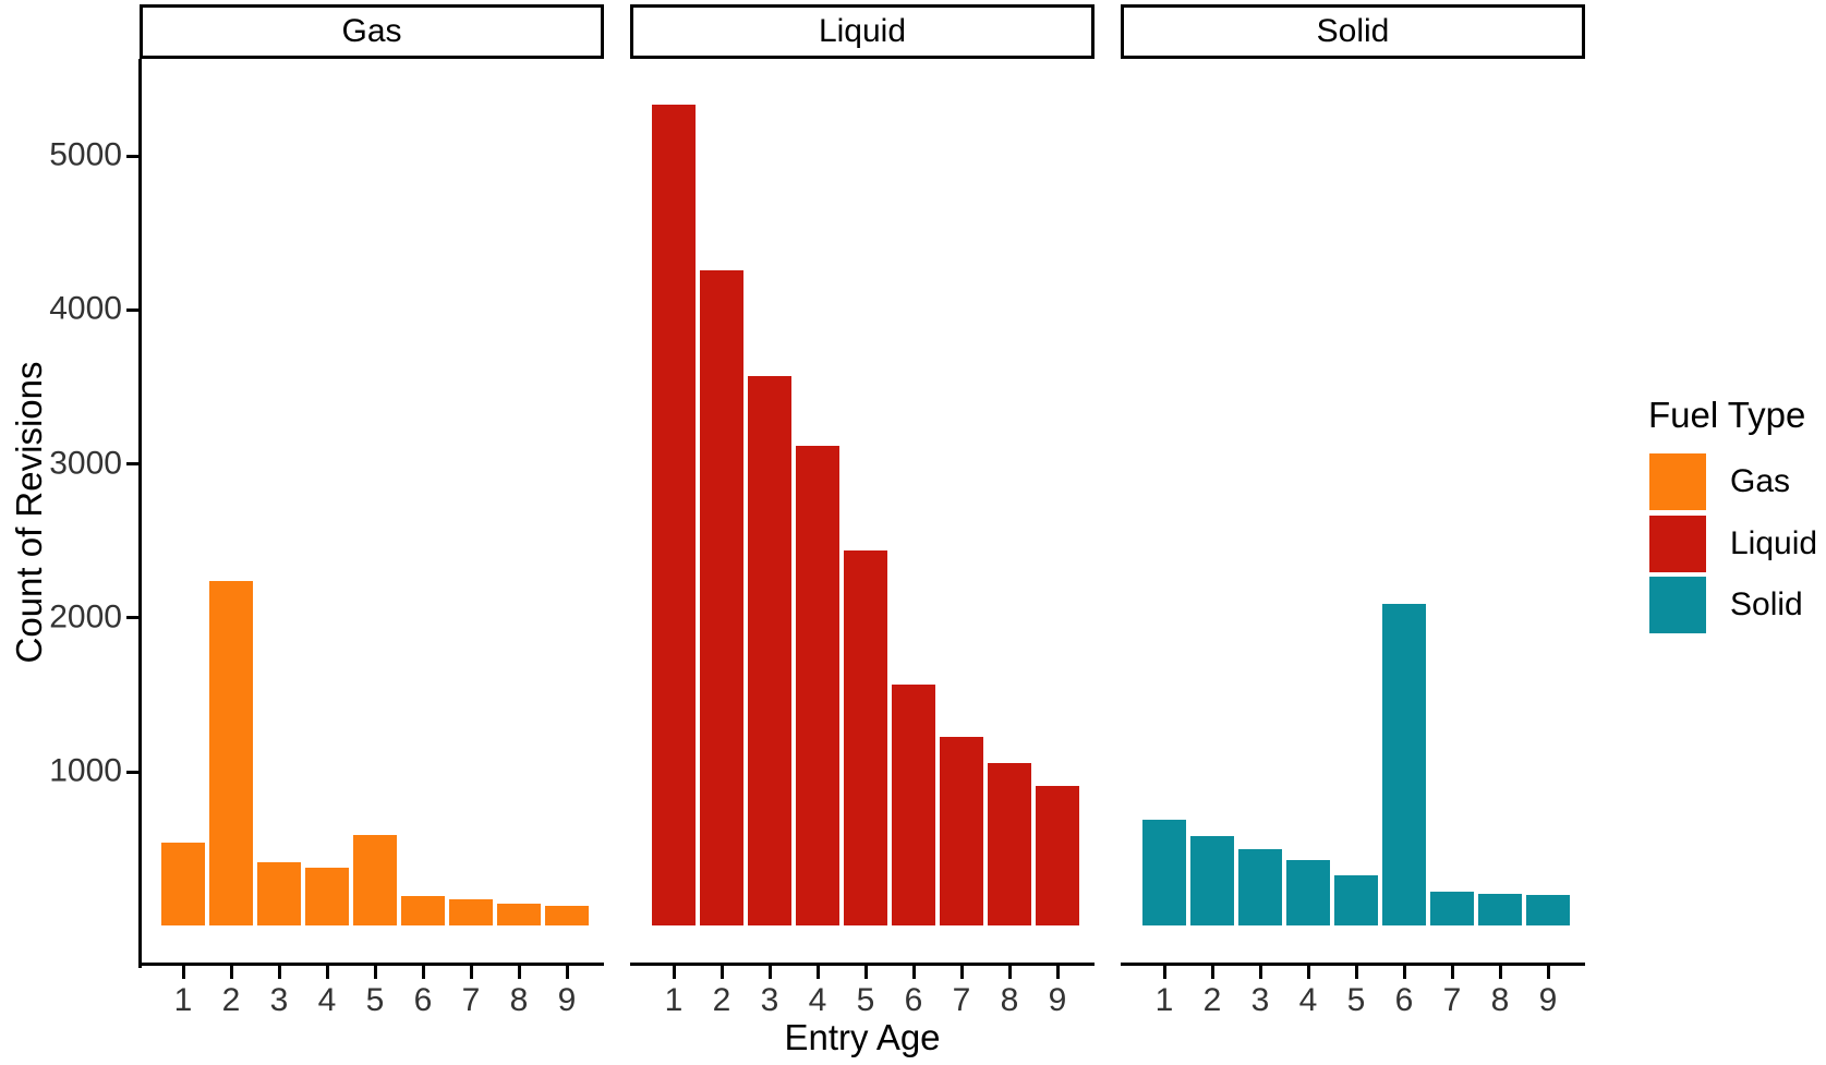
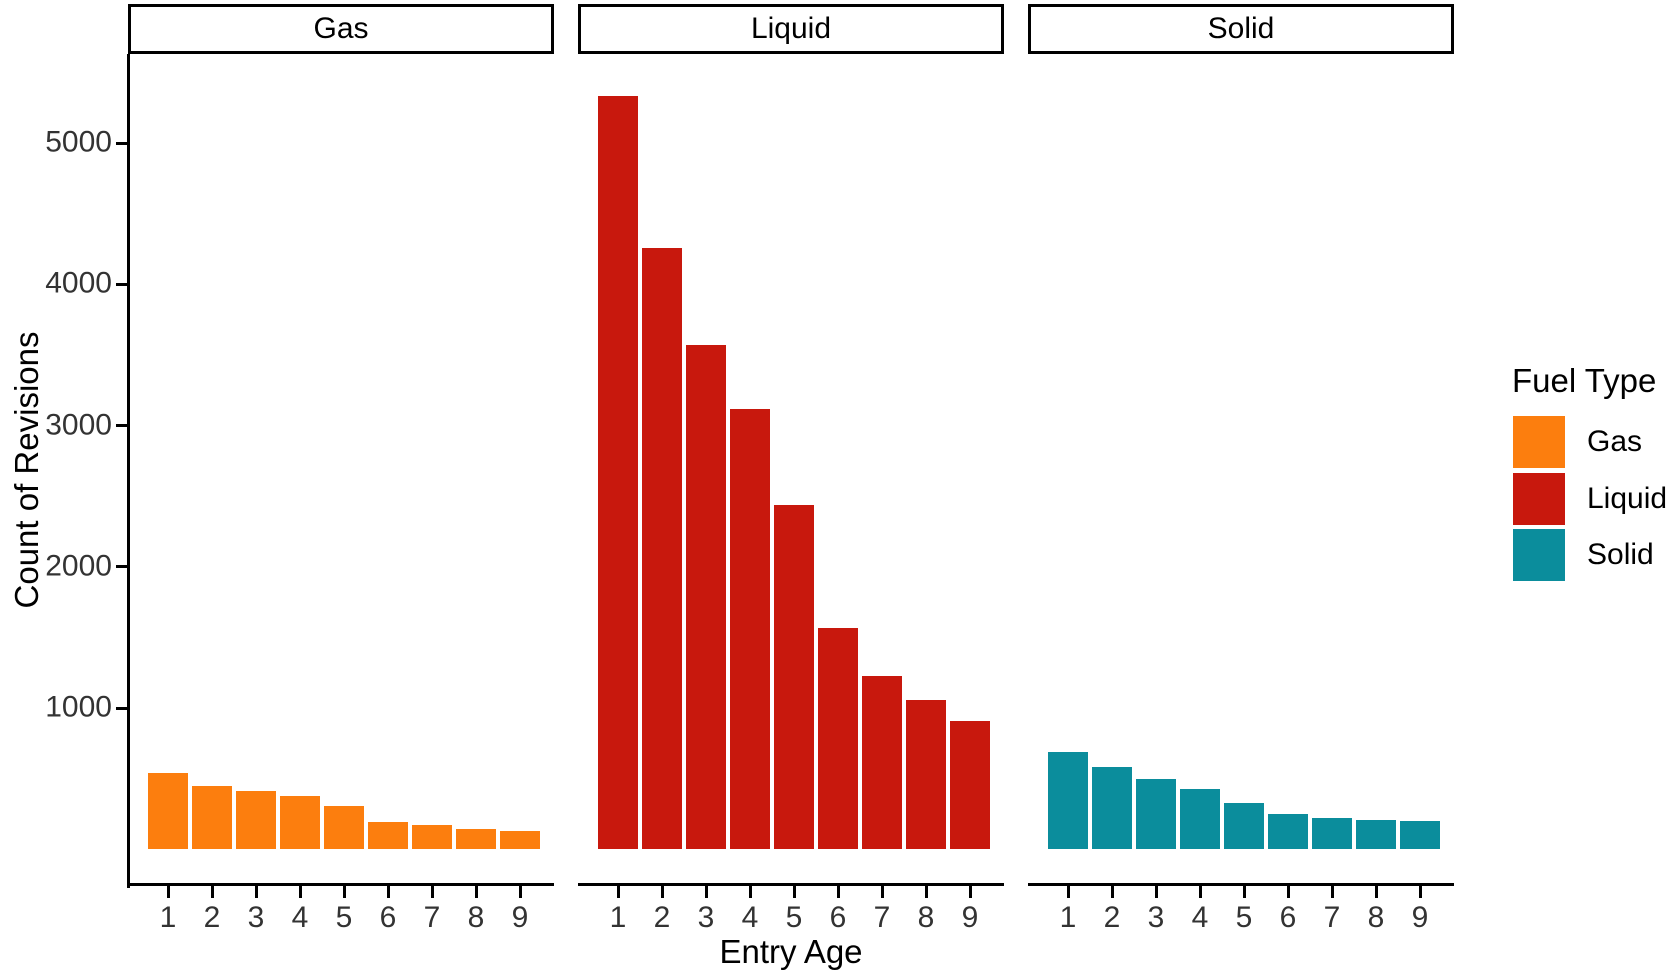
Gas/2: 2240 -> 450
Gas/5: 590 -> 310
Solid/6: 2090 -> 250
